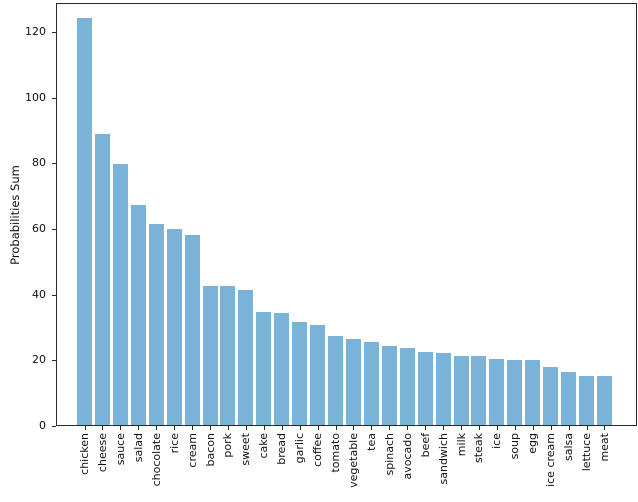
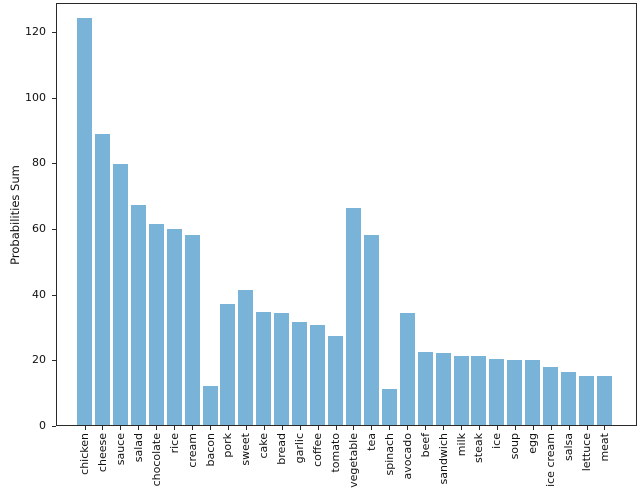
bacon: 42 -> 12
pork: 42 -> 37
vegetable: 26 -> 66
tea: 25 -> 58
spinach: 24 -> 11
avocado: 24 -> 34
